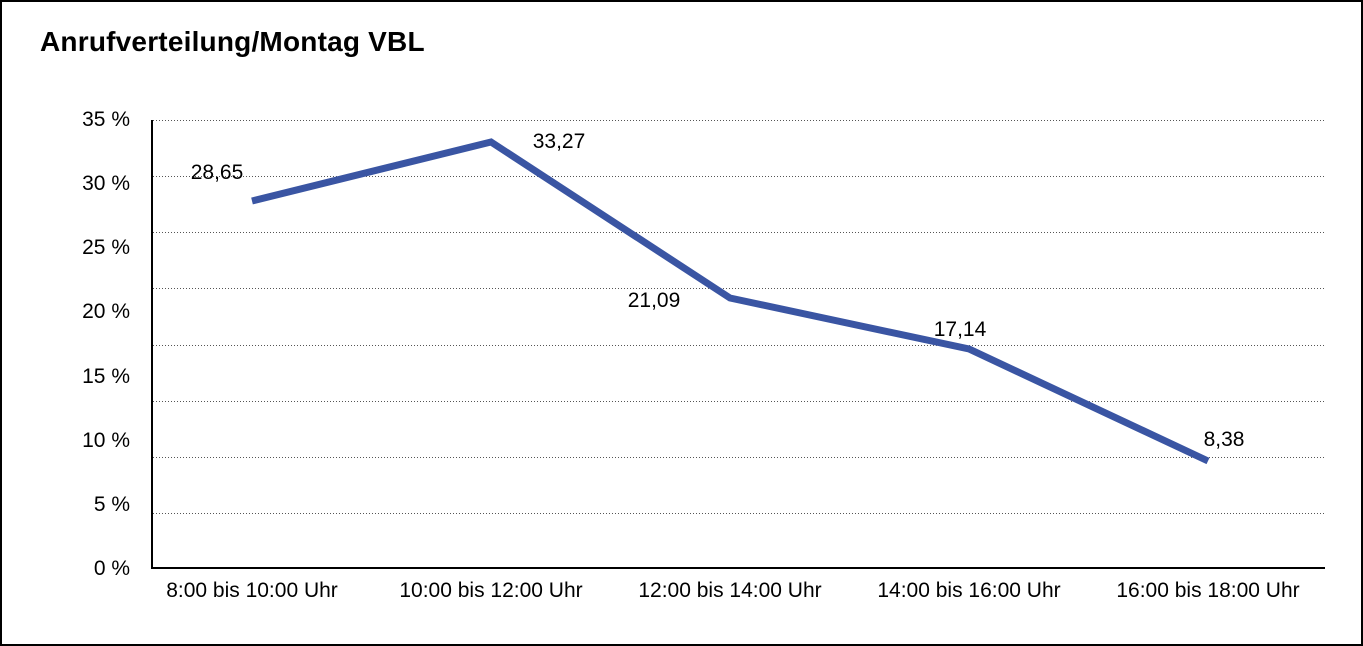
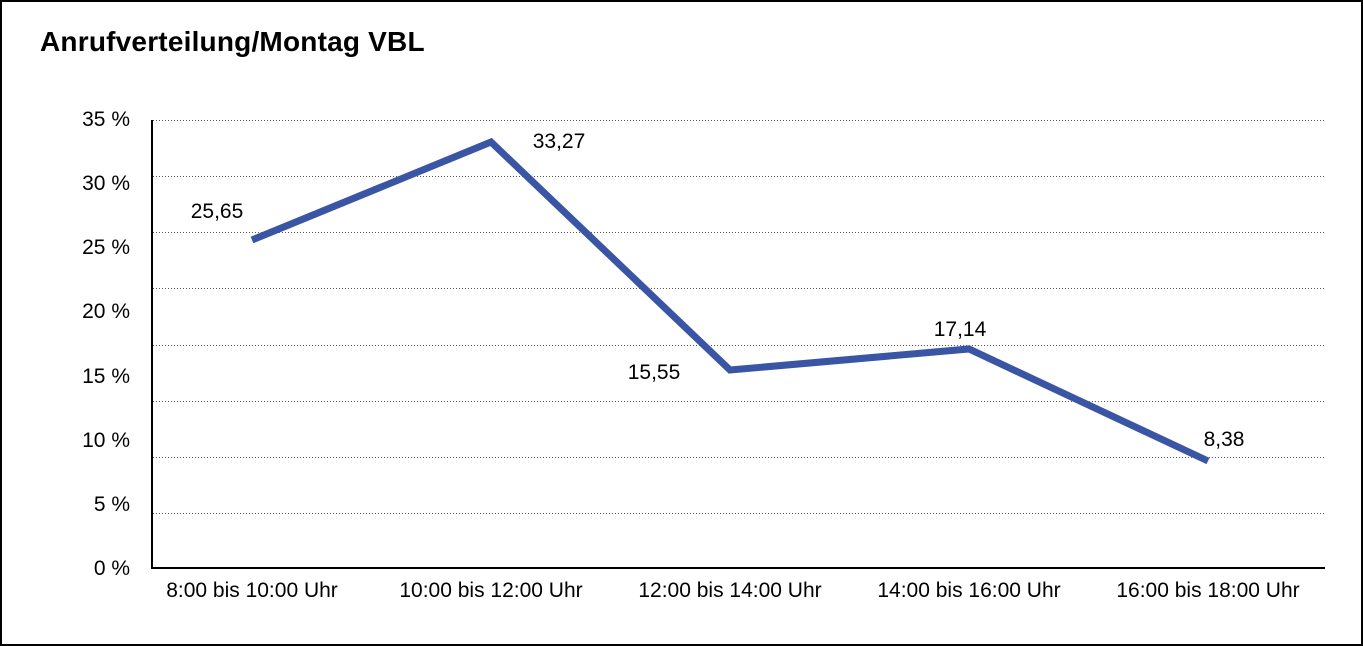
8:00 bis 10:00 Uhr: 28,65 -> 25,65
12:00 bis 14:00 Uhr: 21,09 -> 15,55
